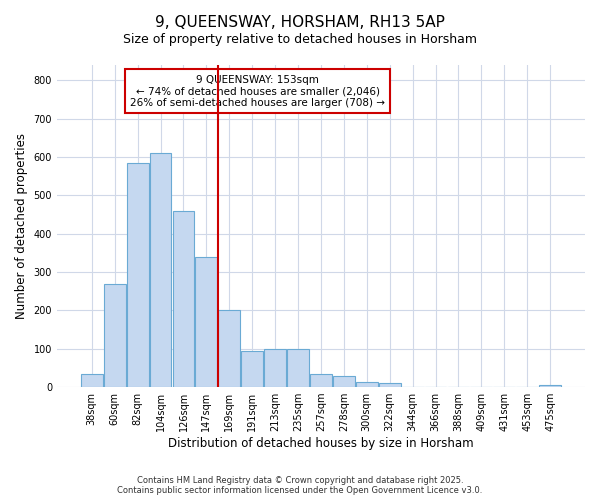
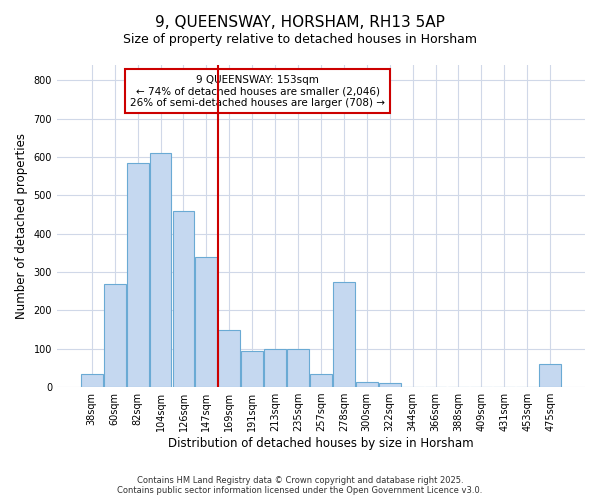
169sqm: 200 -> 150
278sqm: 30 -> 275
475sqm: 5 -> 60
